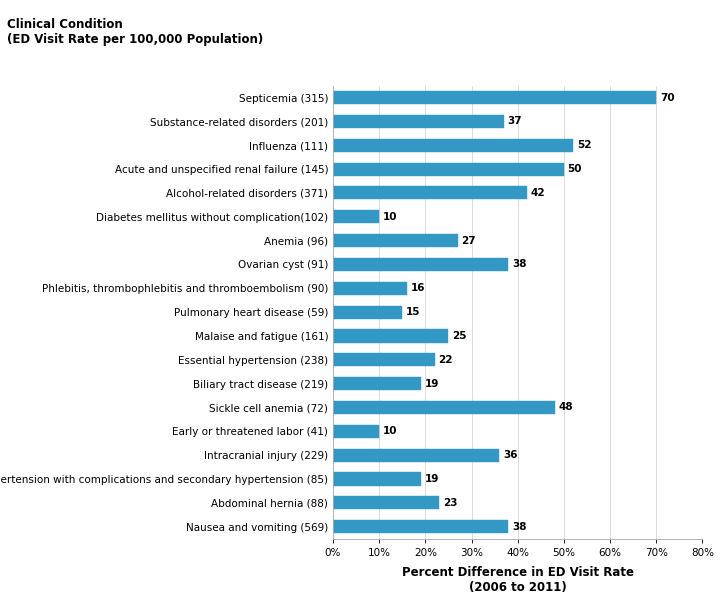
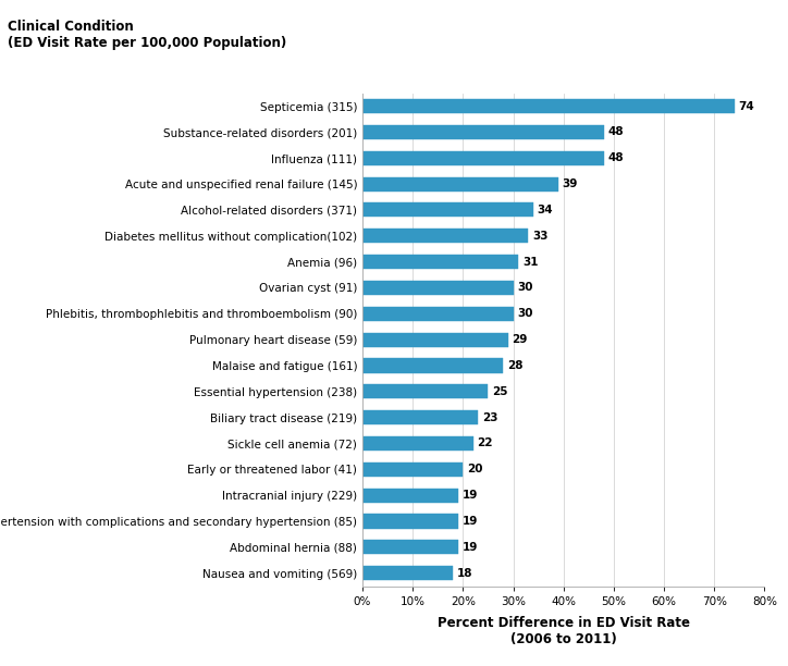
Septicemia (315): 70 -> 74
Substance-related disorders (201): 37 -> 48
Influenza (111): 52 -> 48
Acute and unspecified renal failure (145): 50 -> 39
Alcohol-related disorders (371): 42 -> 34
Diabetes mellitus without complication(102): 10 -> 33
Anemia (96): 27 -> 31
Ovarian cyst (91): 38 -> 30
Phlebitis, thrombophlebitis and thromboembolism (90): 16 -> 30
Pulmonary heart disease (59): 15 -> 29
Malaise and fatigue (161): 25 -> 28
Essential hypertension (238): 22 -> 25
Biliary tract disease (219): 19 -> 23
Sickle cell anemia (72): 48 -> 22
Early or threatened labor (41): 10 -> 20
Intracranial injury (229): 36 -> 19
Abdominal hernia (88): 23 -> 19
Nausea and vomiting (569): 38 -> 18
